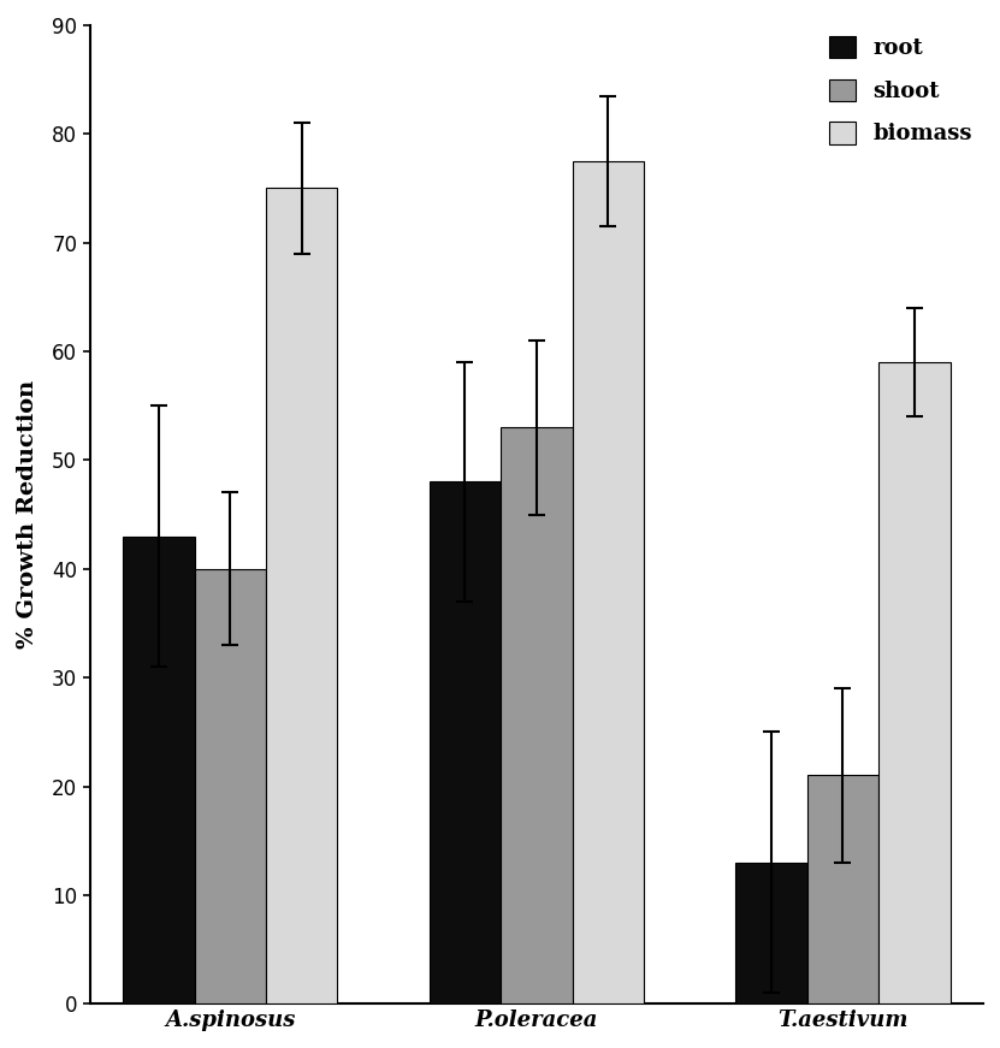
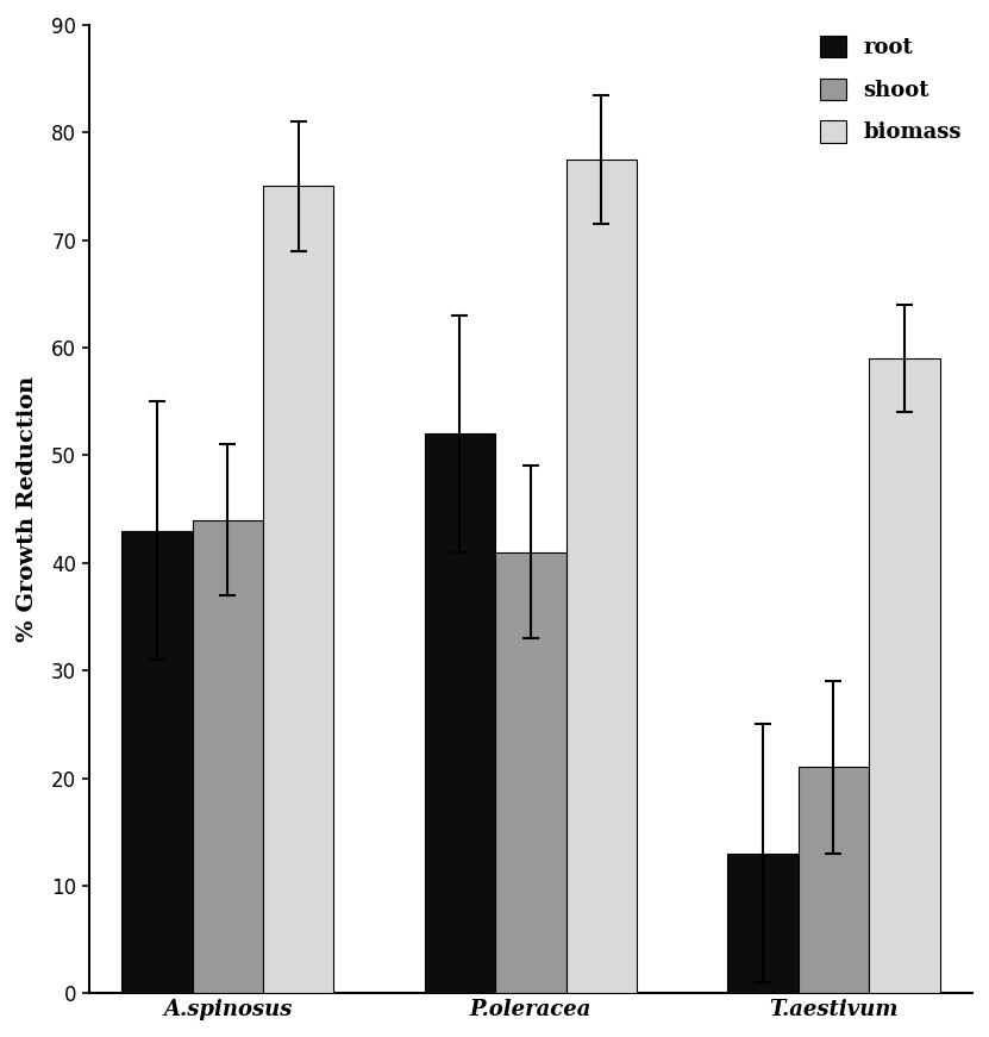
shoot/A.spinosus: 40 -> 44
root/P.oleracea: 48 -> 52
shoot/P.oleracea: 53 -> 41
